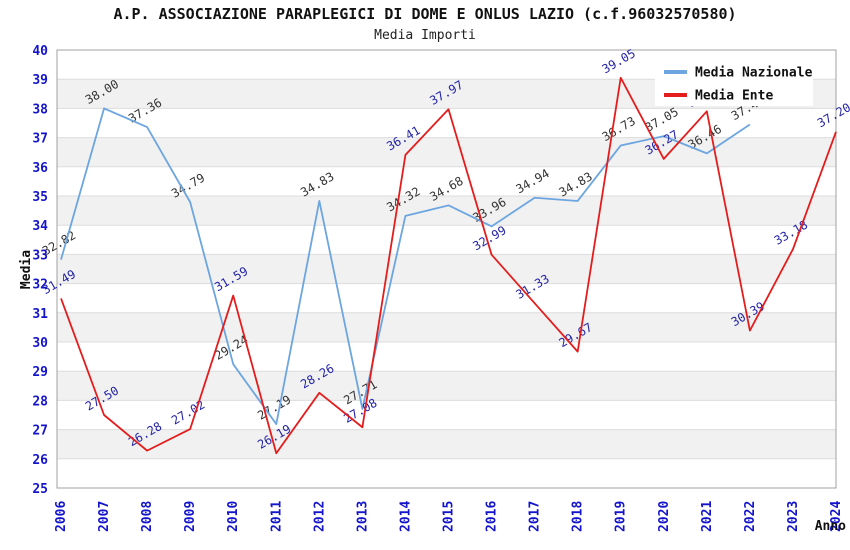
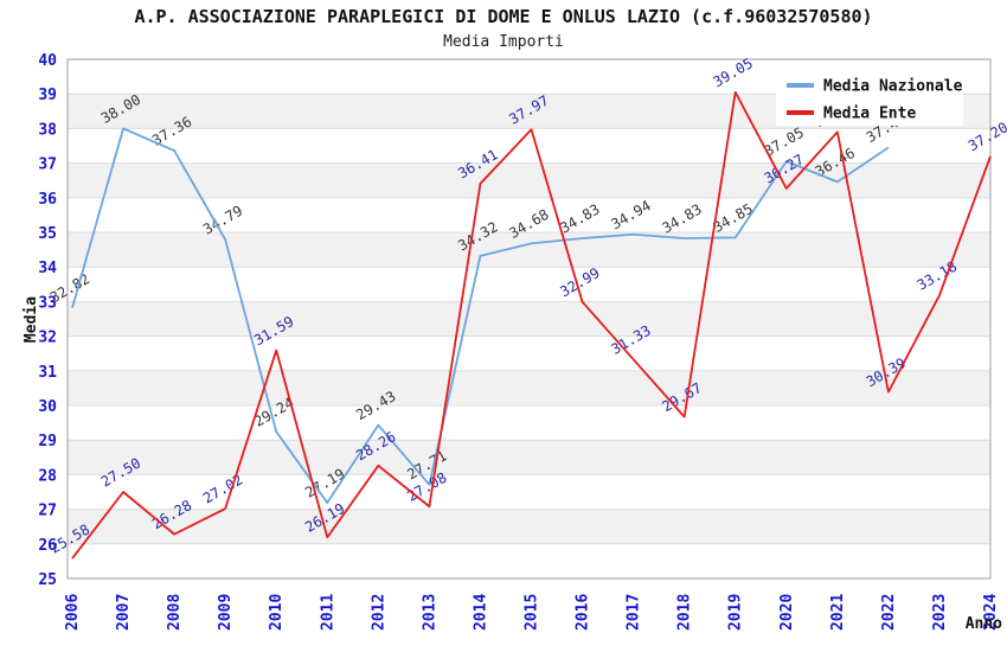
Media Ente/2006: 31.49 -> 25.58
Media Nazionale/2012: 34.83 -> 29.43
Media Nazionale/2016: 33.96 -> 34.83
Media Nazionale/2019: 36.73 -> 34.85
